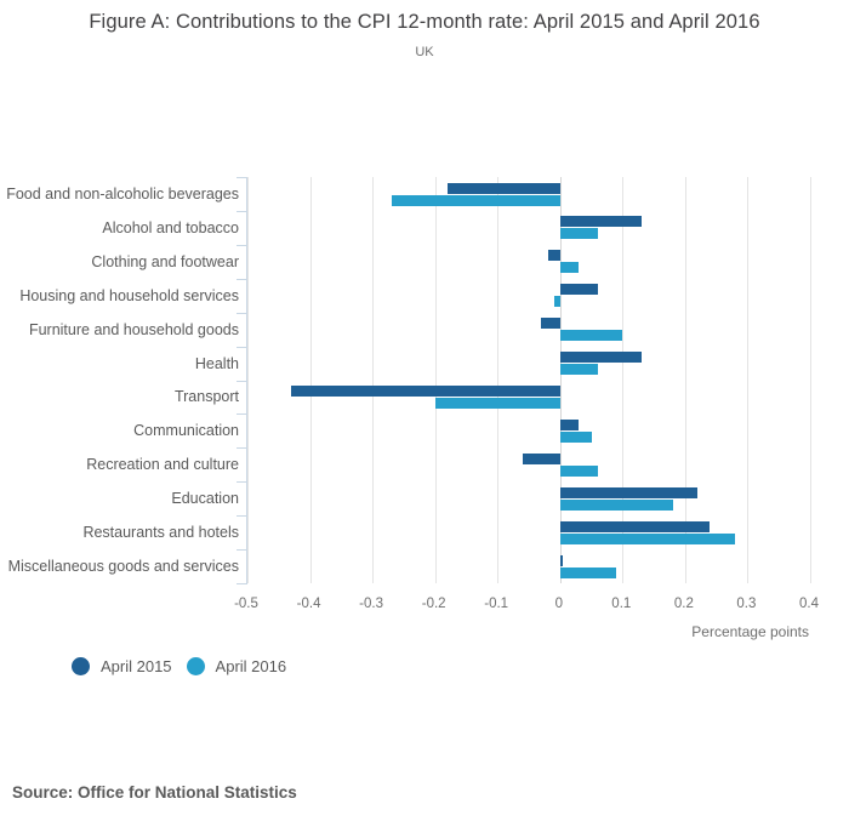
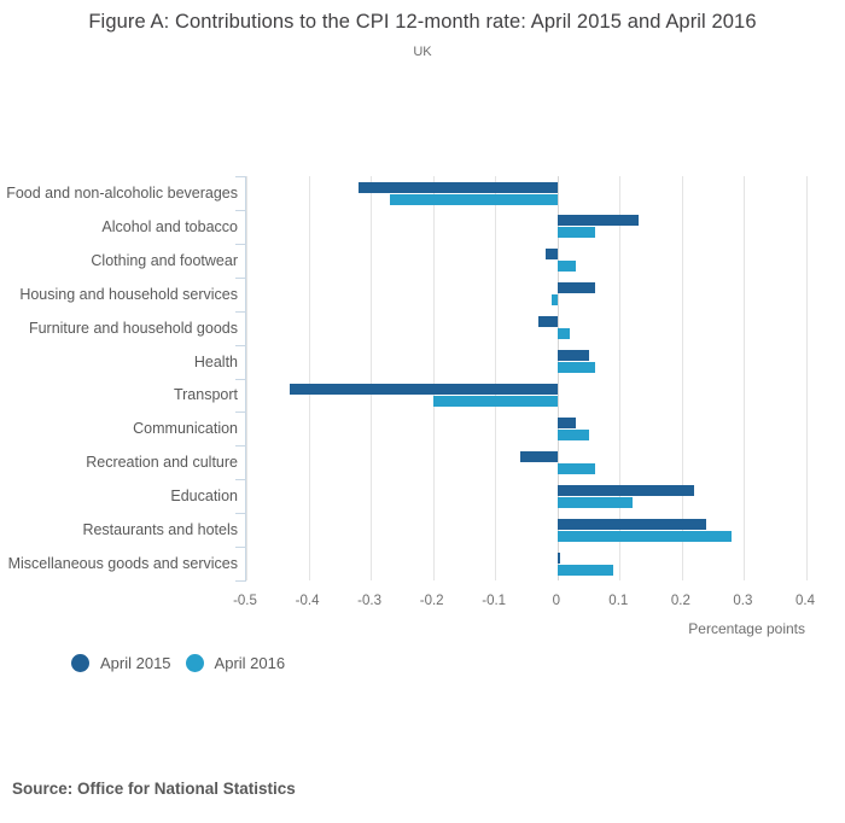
April 2015/Food and non-alcoholic beverages: -0.18 -> -0.32
April 2016/Furniture and household goods: 0.10 -> 0.02
April 2015/Health: 0.13 -> 0.05
April 2016/Education: 0.18 -> 0.12
